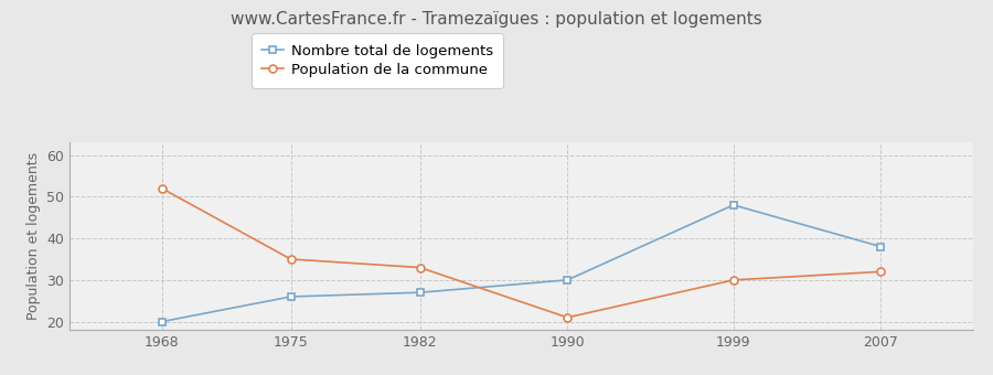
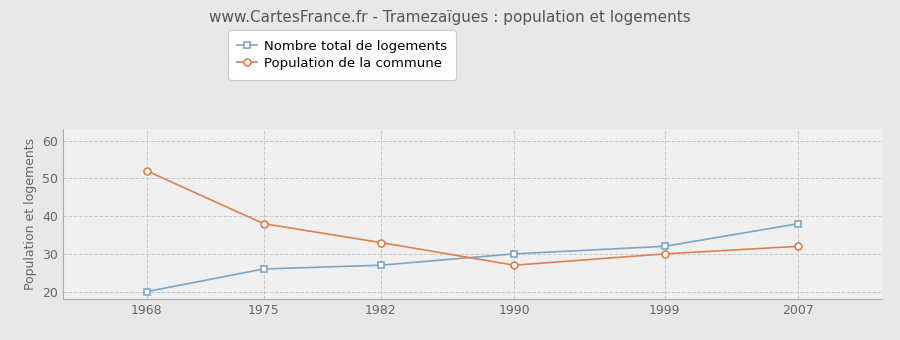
Population de la commune/1975: 35 -> 38
Population de la commune/1990: 21 -> 27
Nombre total de logements/1999: 48 -> 32
